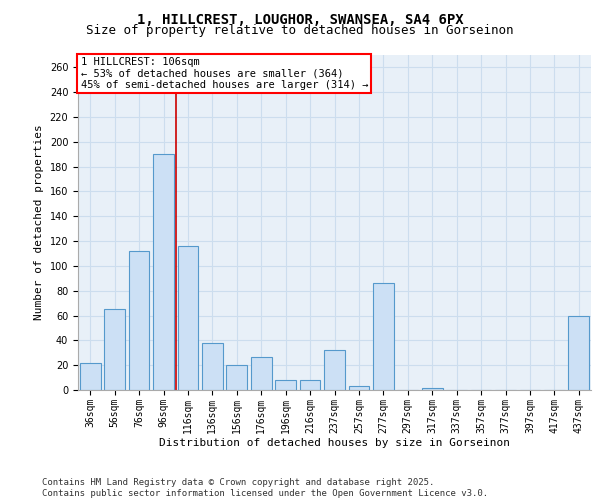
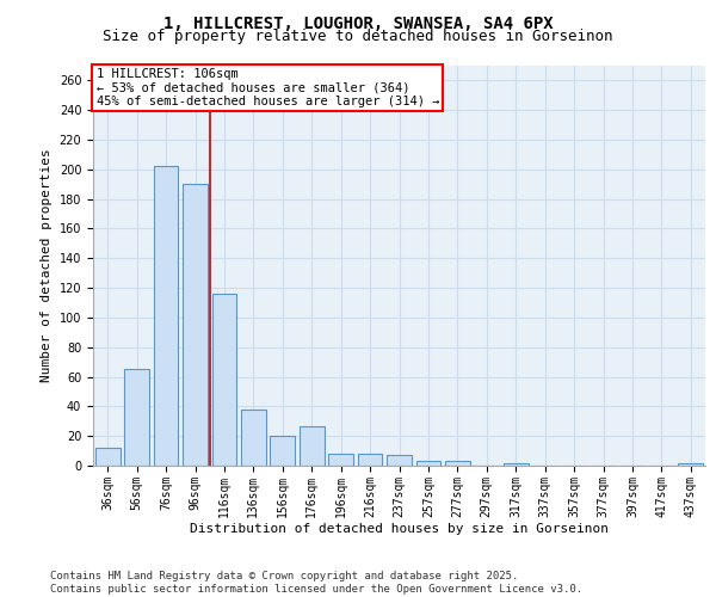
36sqm: 22 -> 12
76sqm: 112 -> 202
237sqm: 32 -> 7
277sqm: 86 -> 3
437sqm: 60 -> 2
